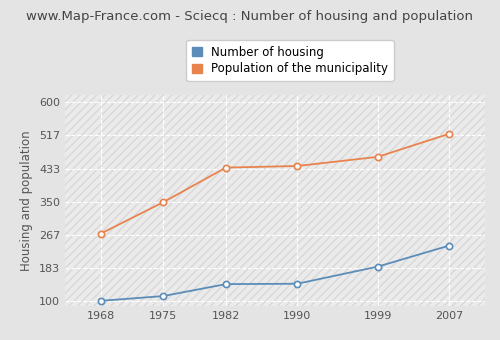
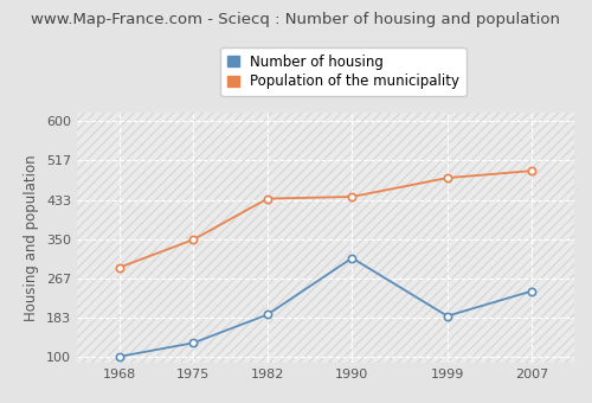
Population of the municipality/1968: 270 -> 290
Number of housing/1975: 113 -> 130
Number of housing/1982: 143 -> 190
Number of housing/1990: 144 -> 310
Population of the municipality/1999: 463 -> 480
Population of the municipality/2007: 521 -> 495
